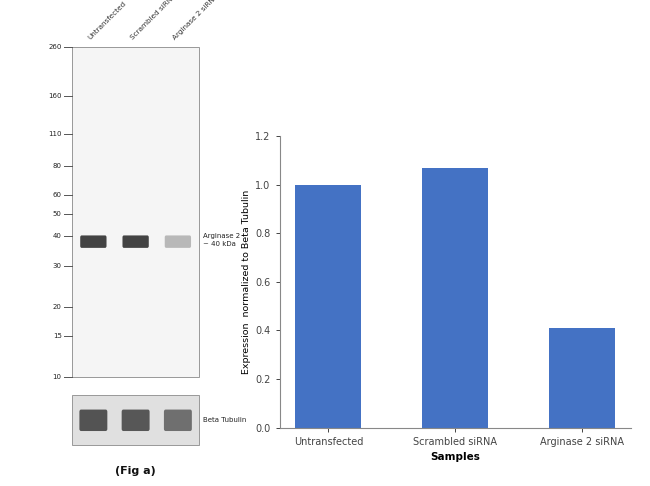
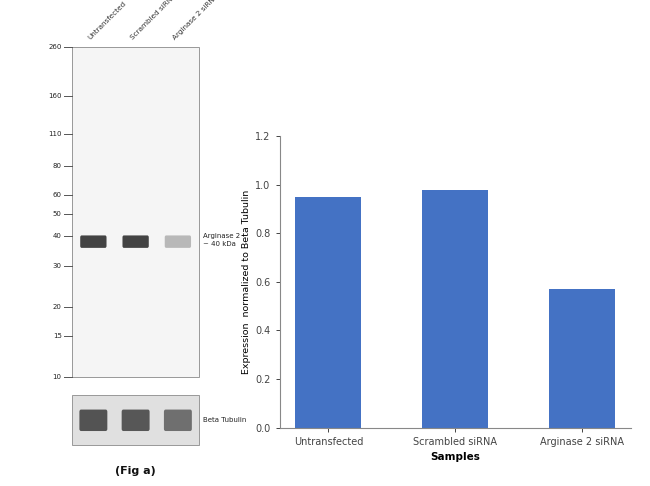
Untransfected: 1.00 -> 0.95
Scrambled siRNA: 1.07 -> 0.98
Arginase 2 siRNA: 0.41 -> 0.57
